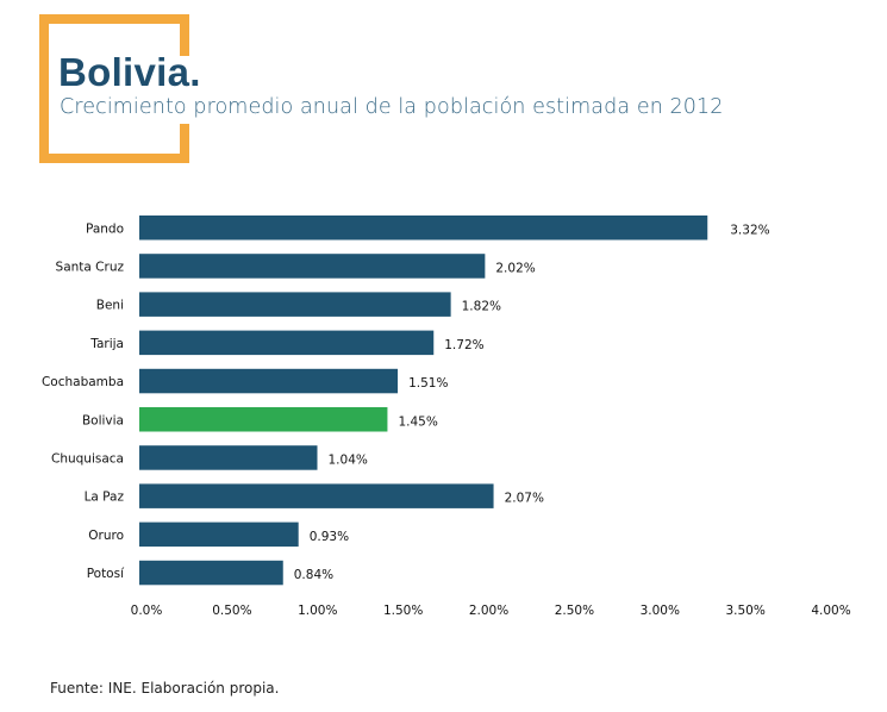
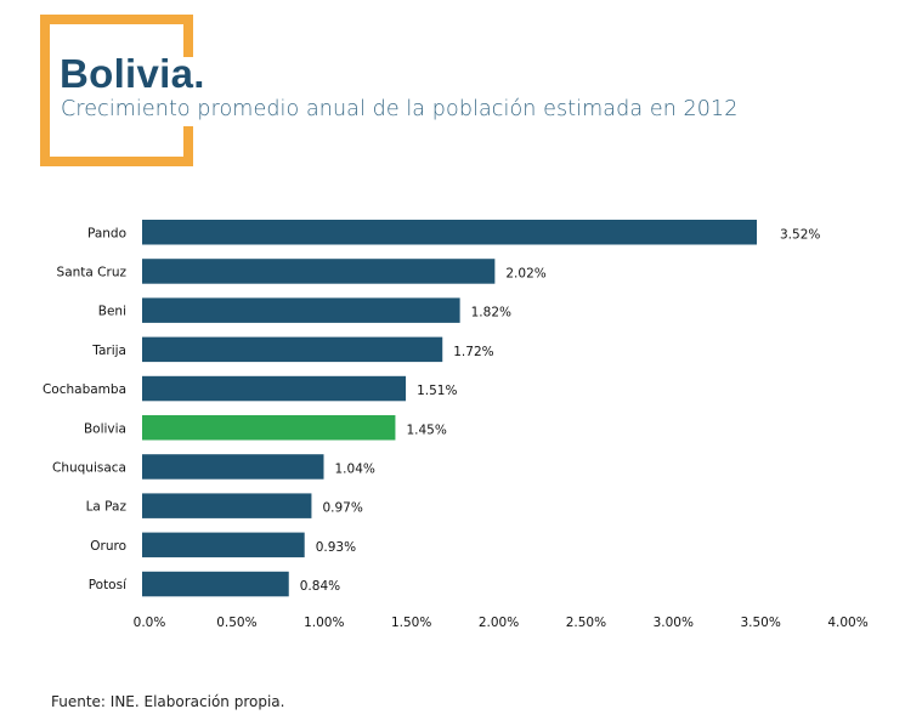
Pando: 3.32% -> 3.52%
La Paz: 2.07% -> 0.97%
